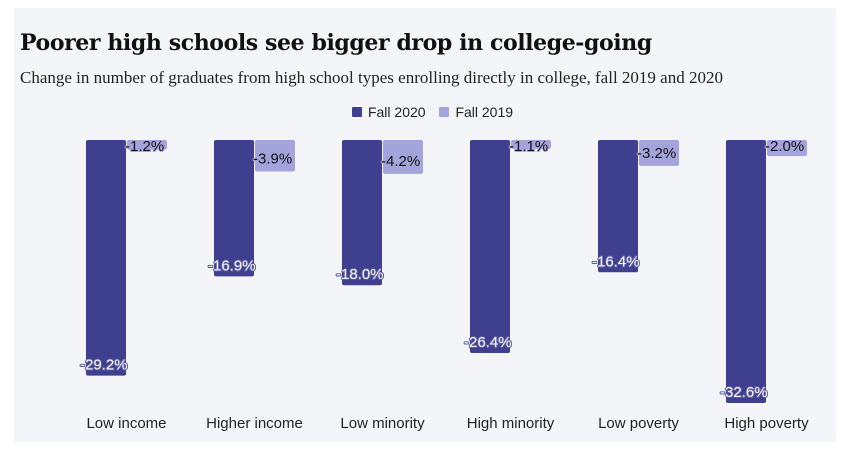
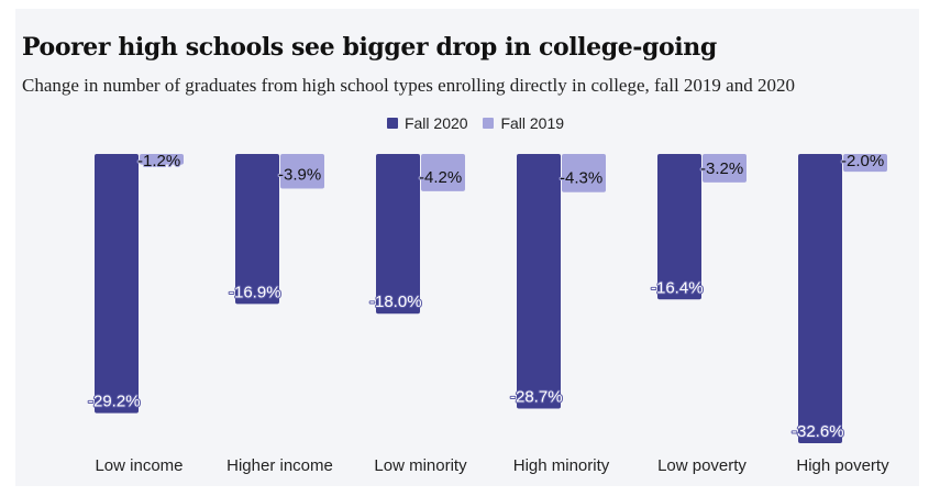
Fall 2020/High minority: -26.4% -> -28.7%
Fall 2019/High minority: -1.1% -> -4.3%
